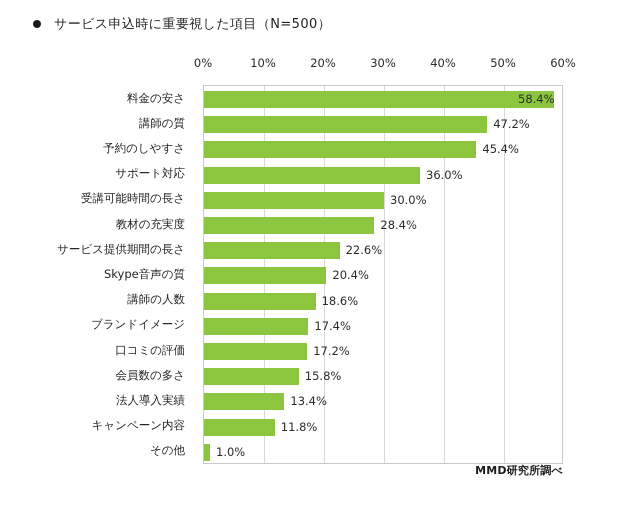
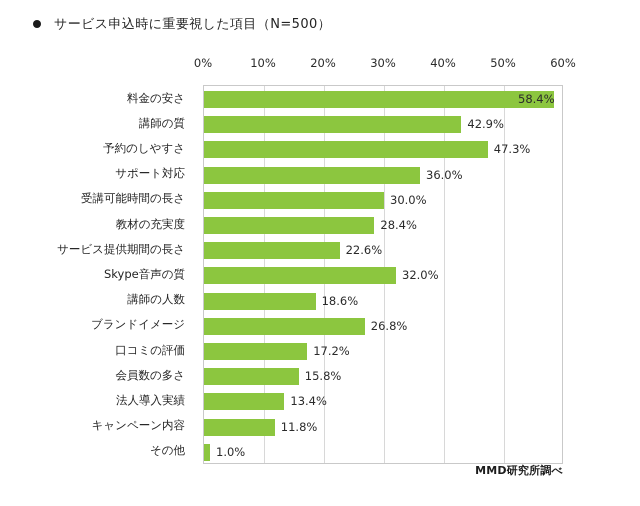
講師の質: 47.2% -> 42.9%
予約のしやすさ: 45.4% -> 47.3%
Skype音声の質: 20.4% -> 32.0%
ブランドイメージ: 17.4% -> 26.8%
